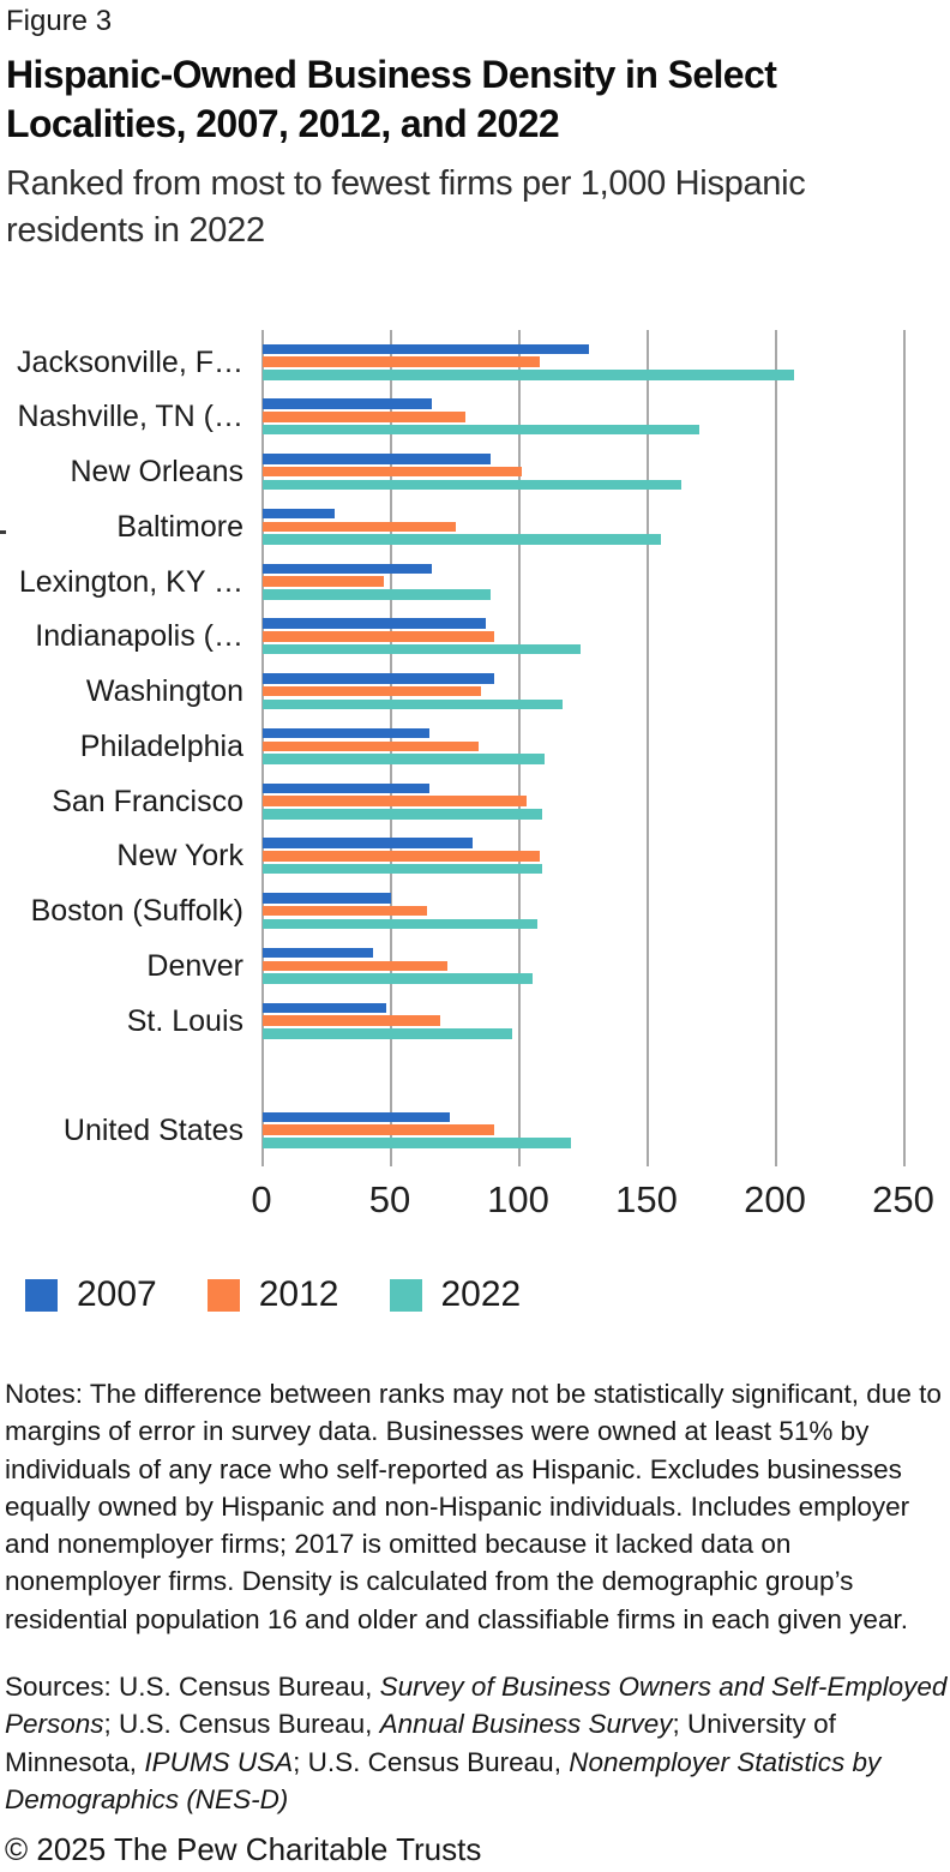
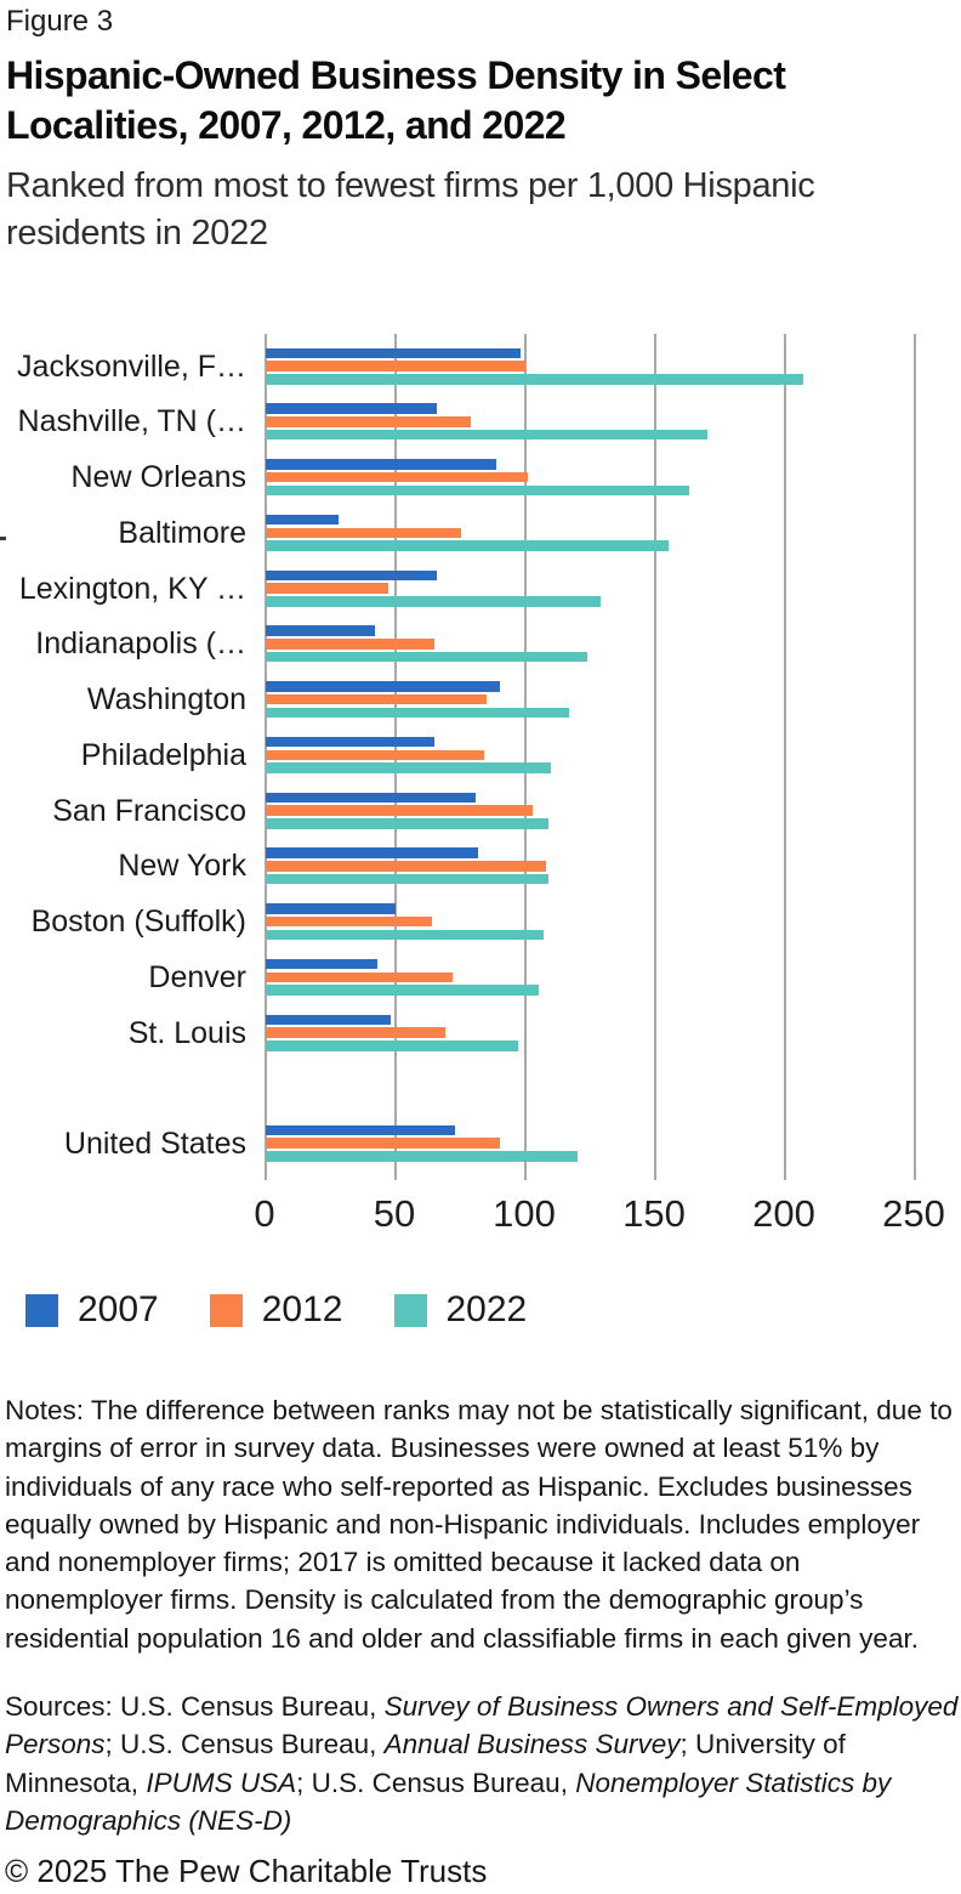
2007/Jacksonville, F…: 127 -> 98
2012/Jacksonville, F…: 108 -> 100
2022/Lexington, KY …: 89 -> 129
2007/Indianapolis (…: 87 -> 42
2012/Indianapolis (…: 90 -> 65
2007/San Francisco: 65 -> 81
